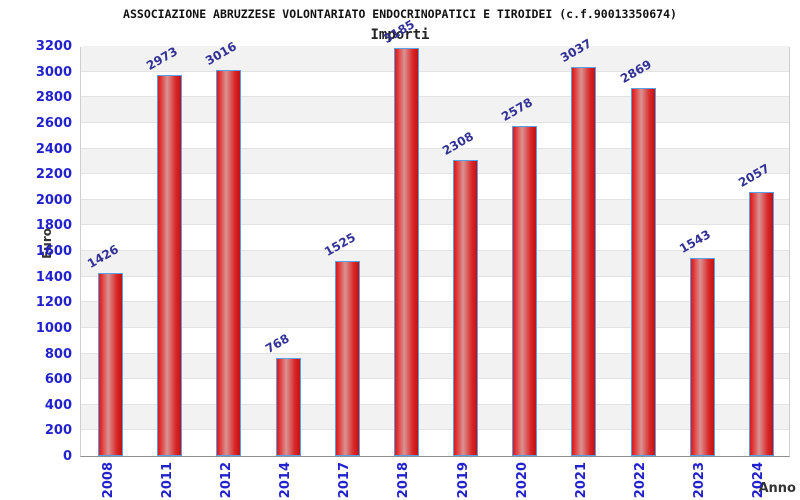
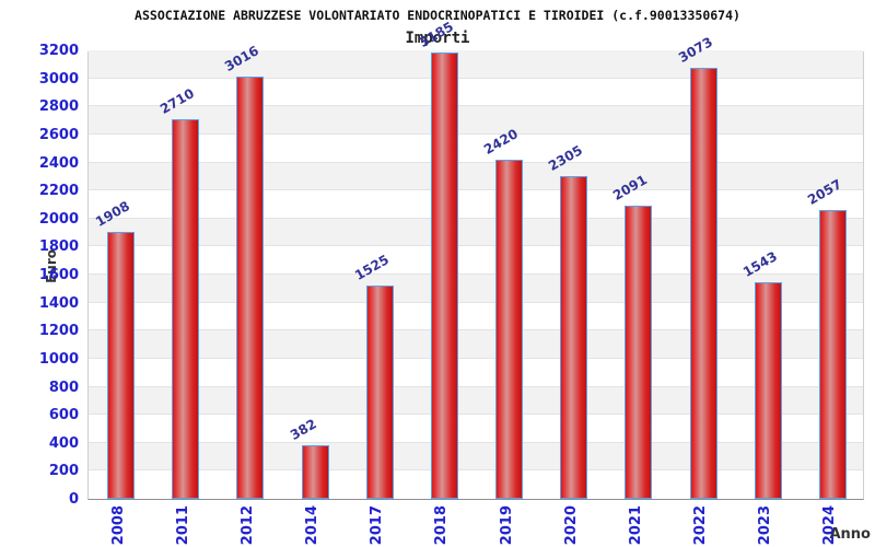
2008: 1426 -> 1908
2011: 2973 -> 2710
2014: 768 -> 382
2019: 2308 -> 2420
2020: 2578 -> 2305
2021: 3037 -> 2091
2022: 2869 -> 3073
